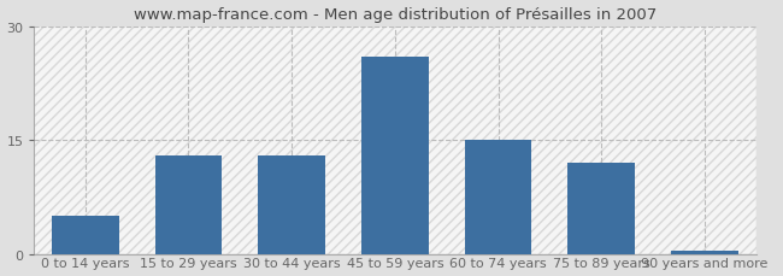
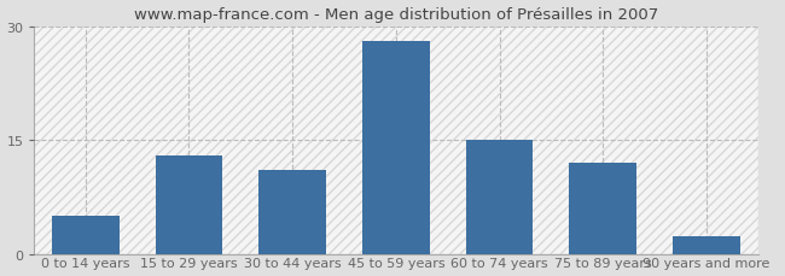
30 to 44 years: 13.0 -> 11.0
45 to 59 years: 26.0 -> 28.0
90 years and more: 0.5 -> 2.4
